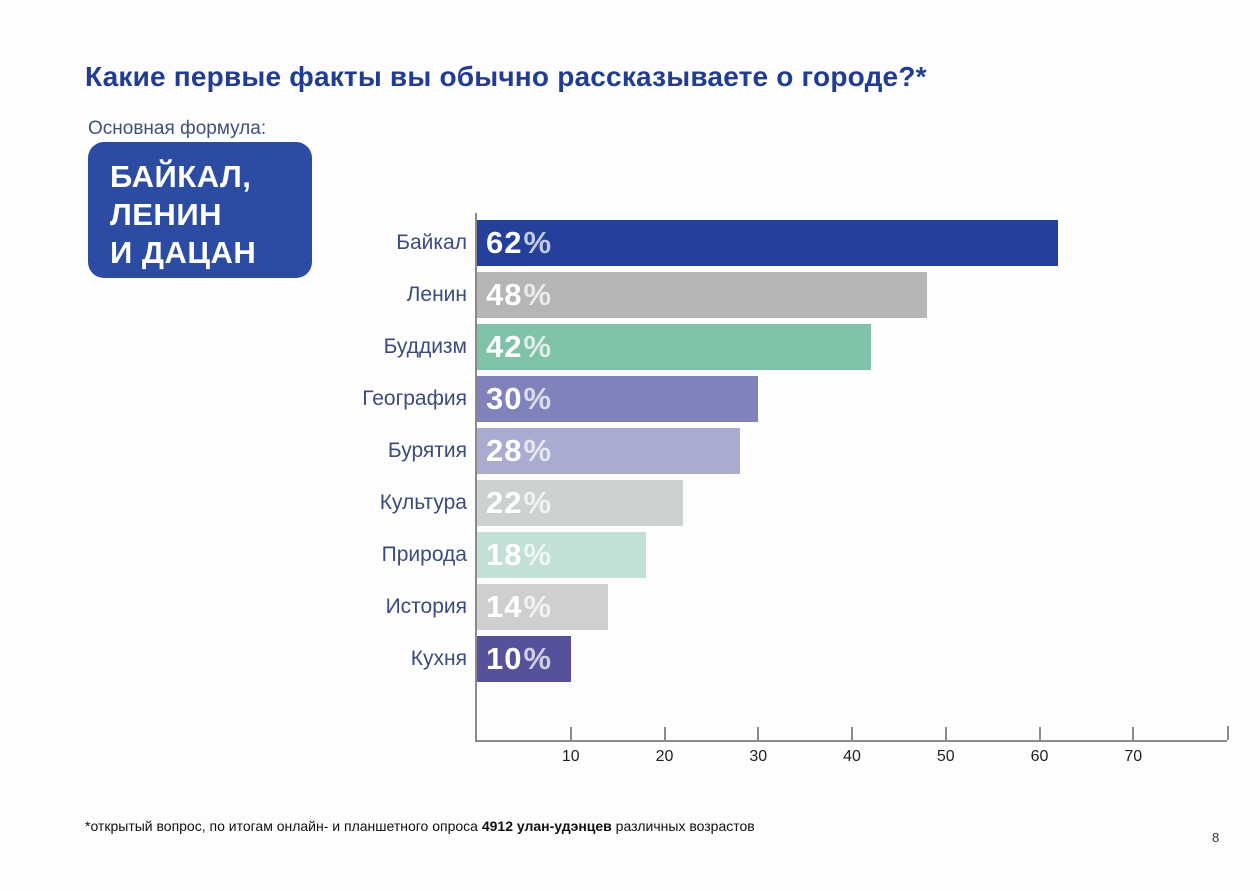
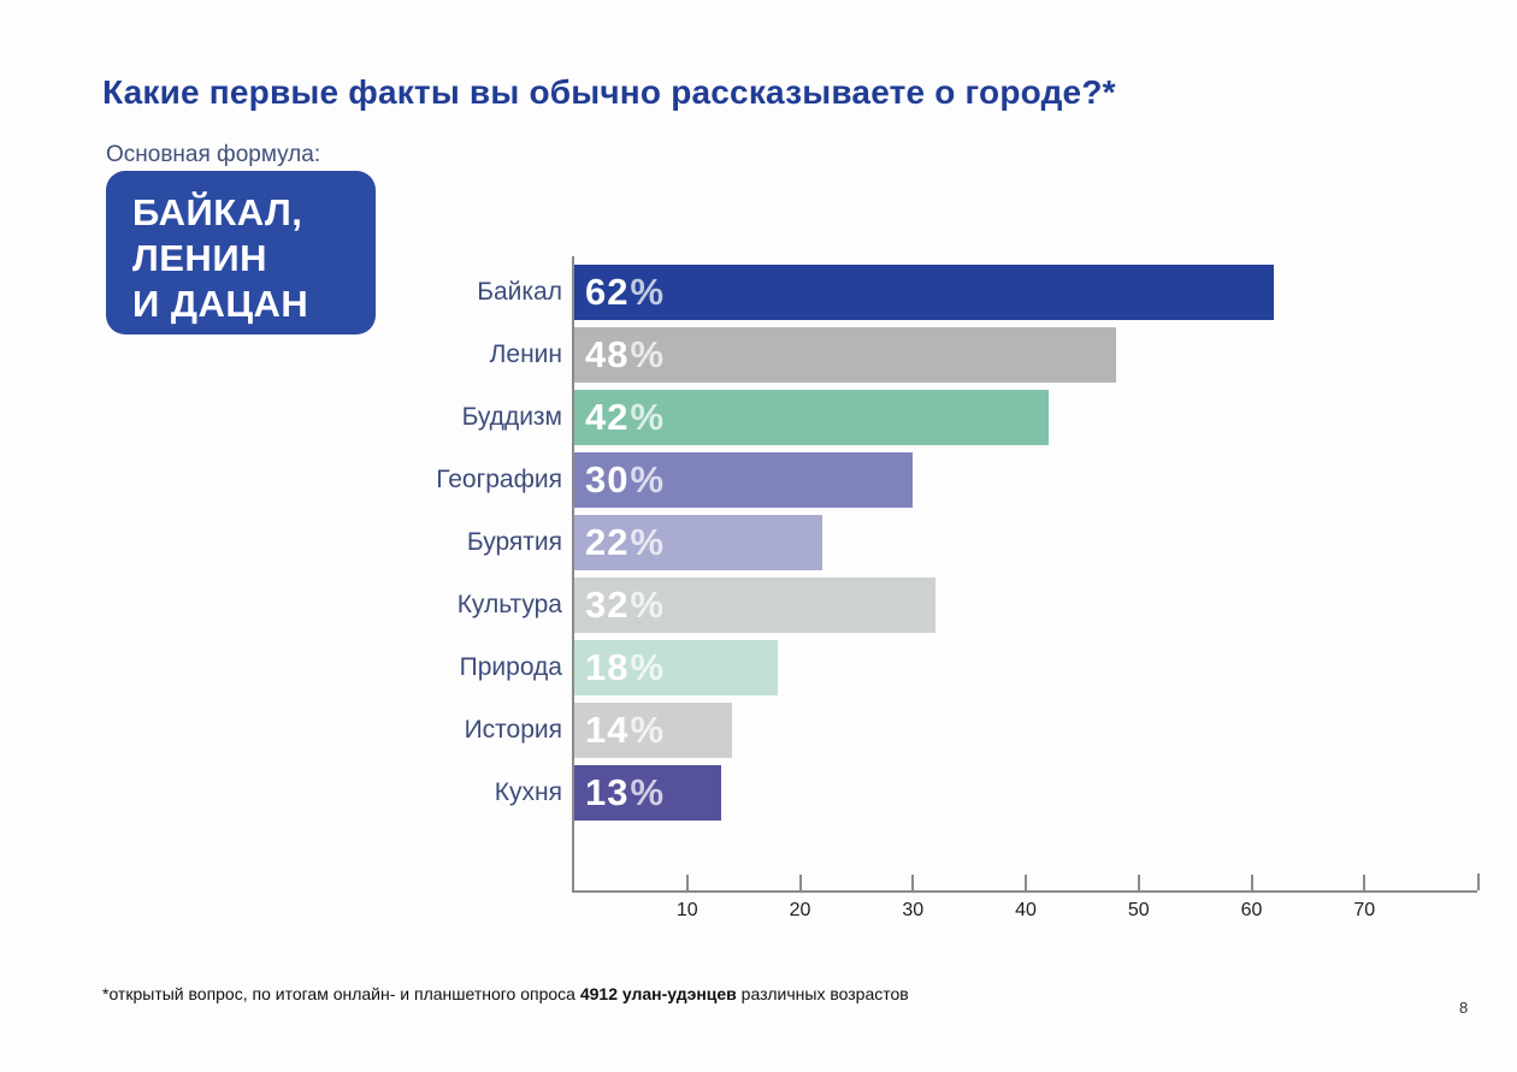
Бурятия: 28 -> 22
Культура: 22 -> 32
Кухня: 10 -> 13
